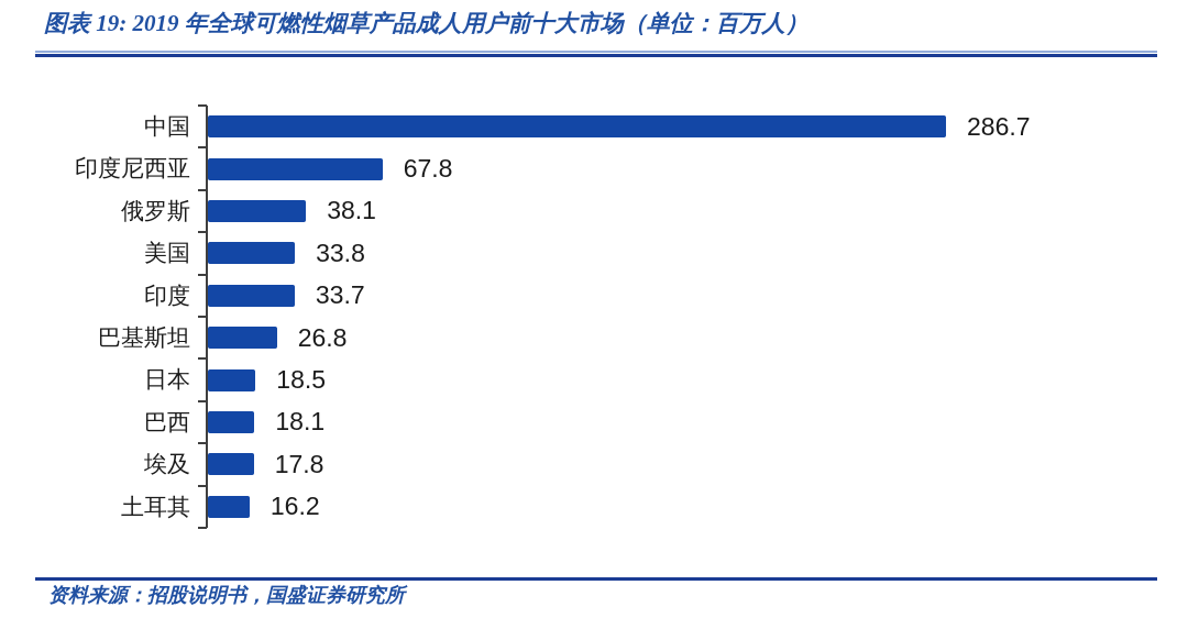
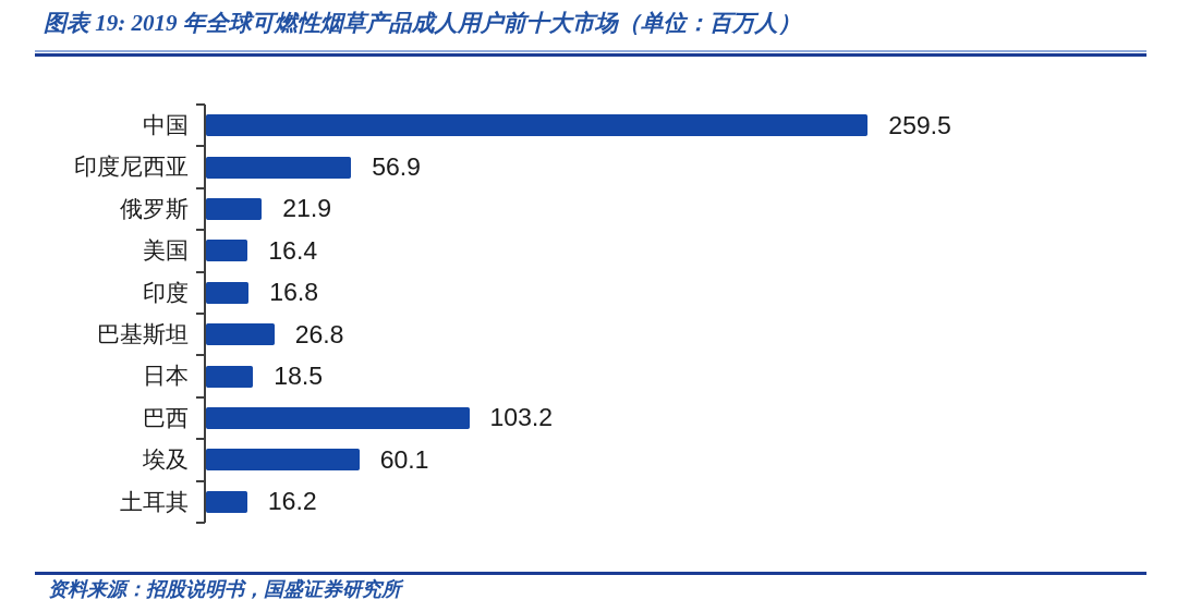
中国: 286.7 -> 259.5
印度尼西亚: 67.8 -> 56.9
俄罗斯: 38.1 -> 21.9
美国: 33.8 -> 16.4
印度: 33.7 -> 16.8
巴西: 18.1 -> 103.2
埃及: 17.8 -> 60.1
